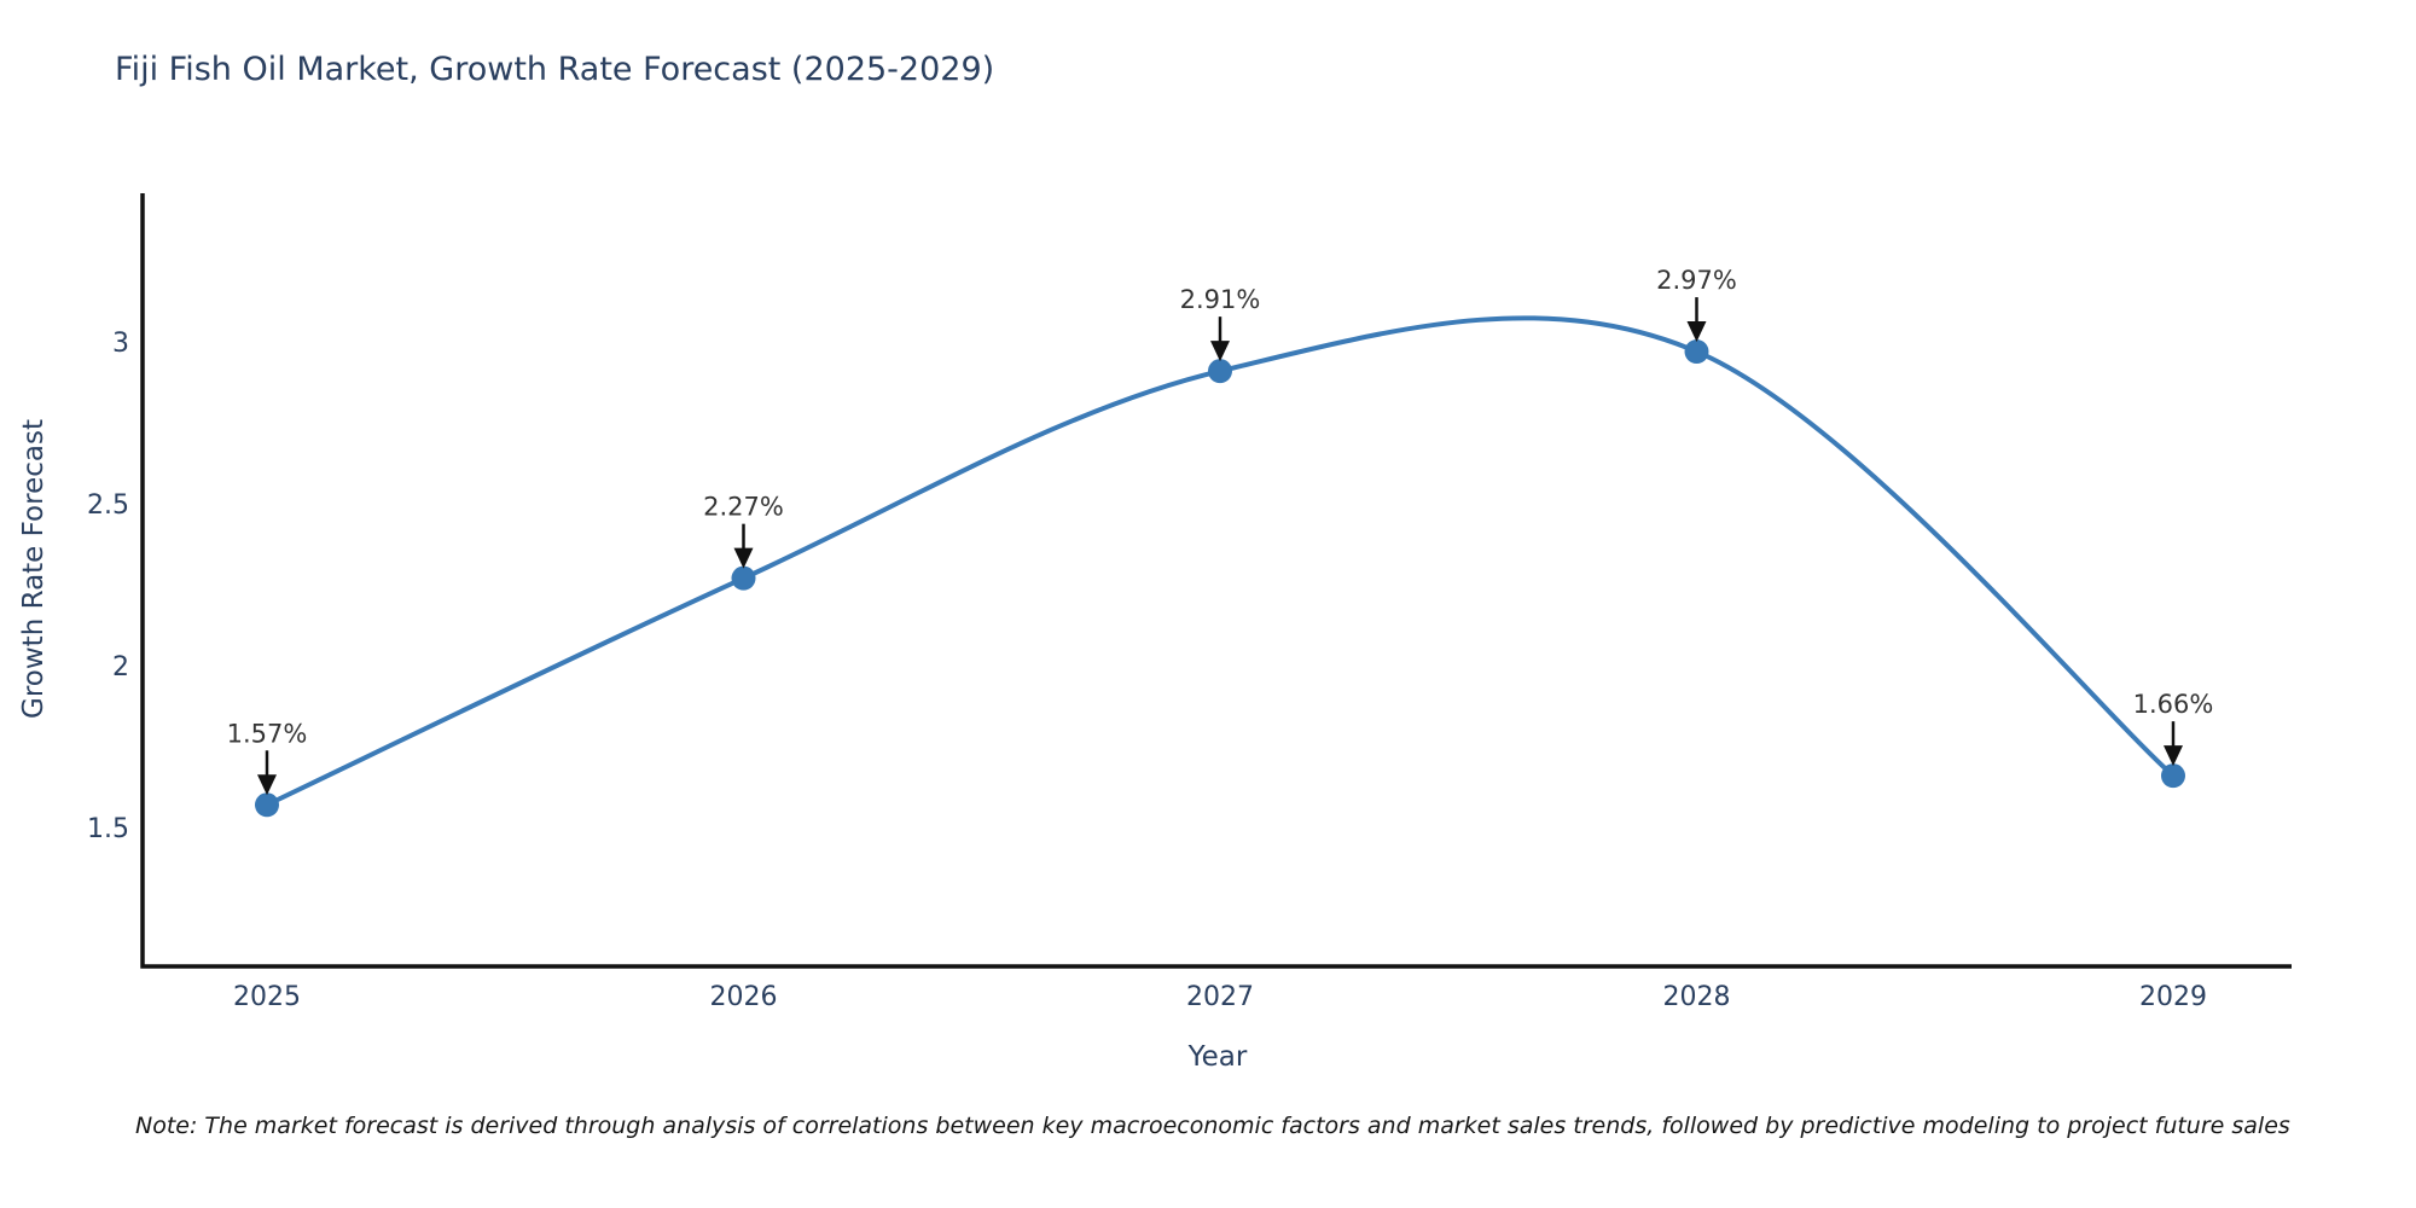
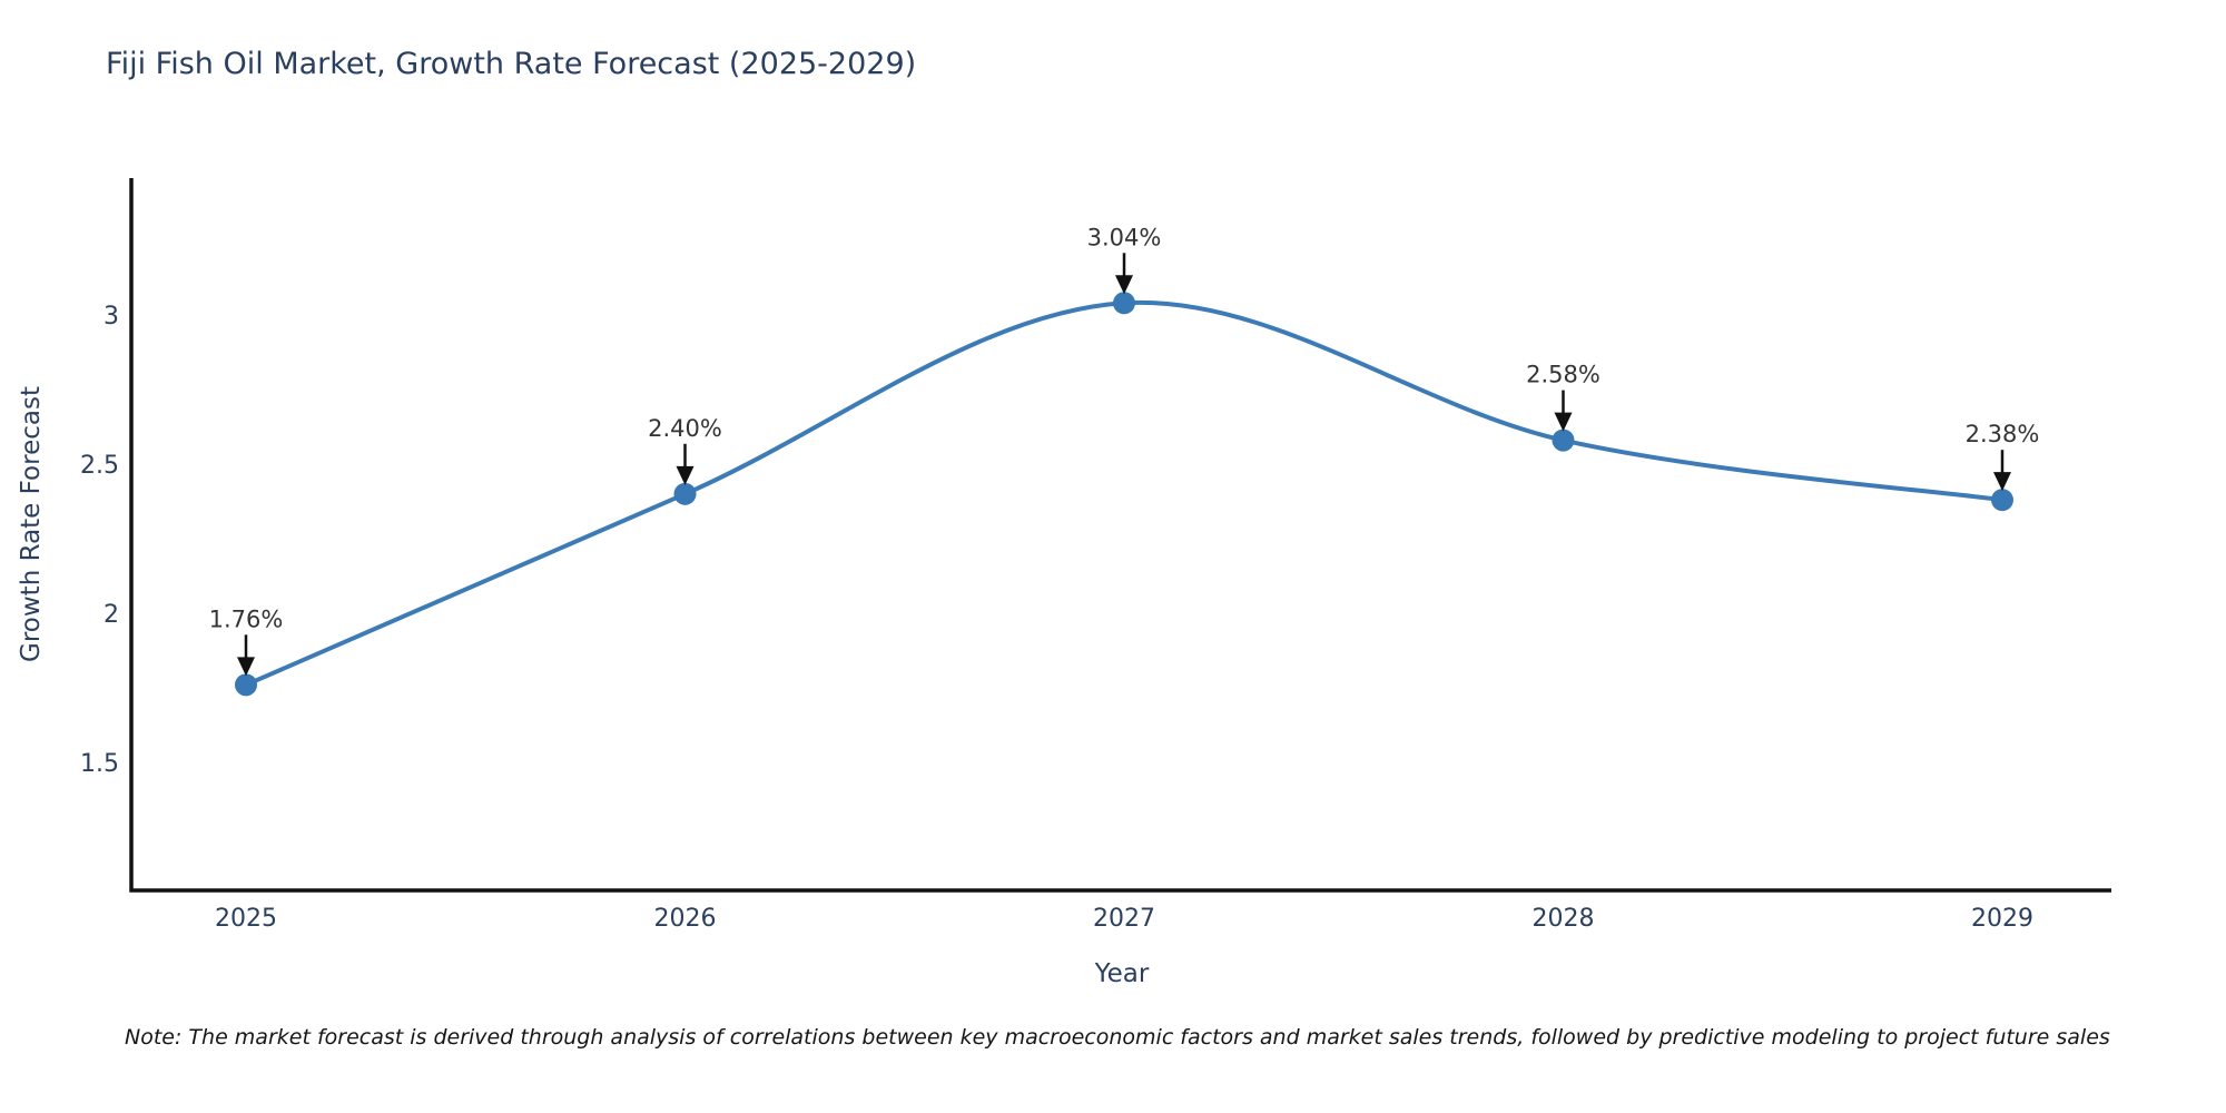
2025: 1.57% -> 1.76%
2026: 2.27% -> 2.40%
2027: 2.91% -> 3.04%
2028: 2.97% -> 2.58%
2029: 1.66% -> 2.38%
